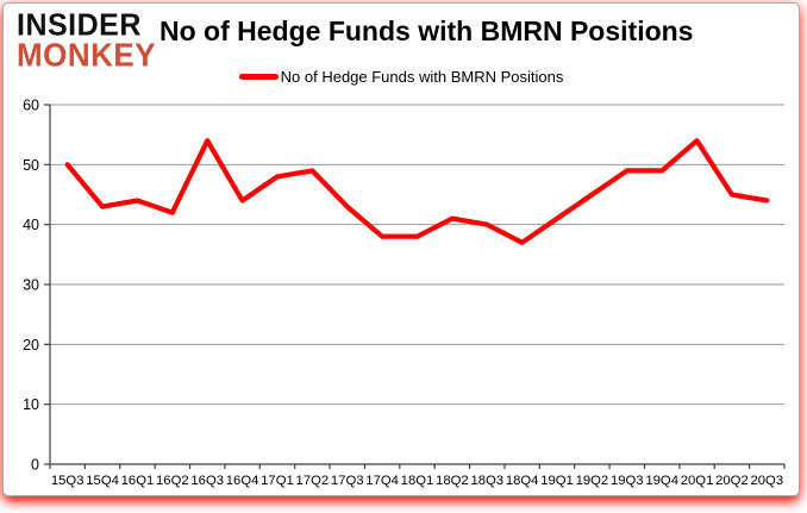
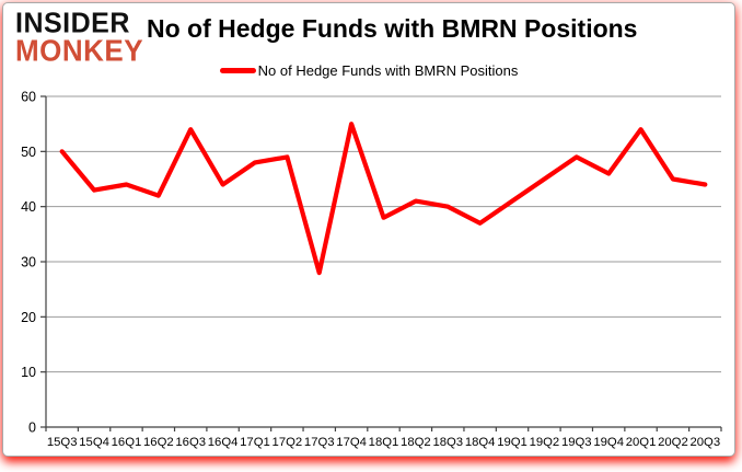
17Q3: 43 -> 28
17Q4: 38 -> 55
19Q4: 49 -> 46
